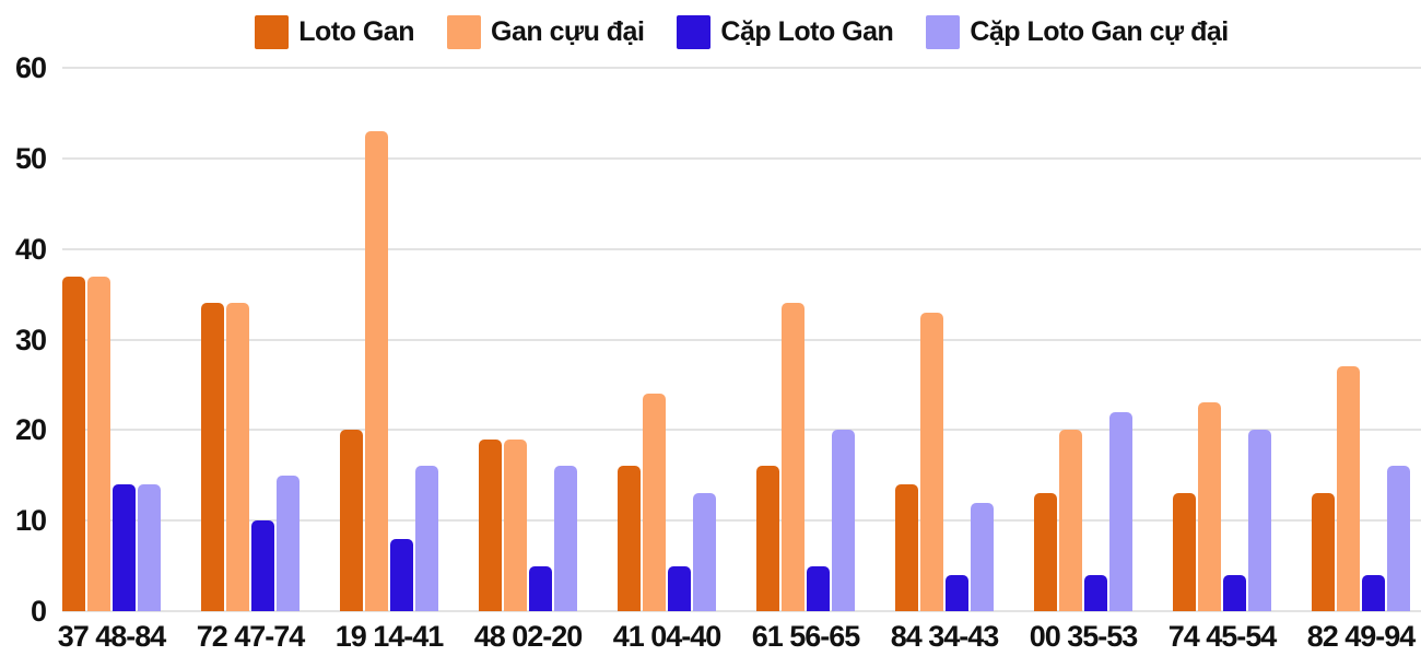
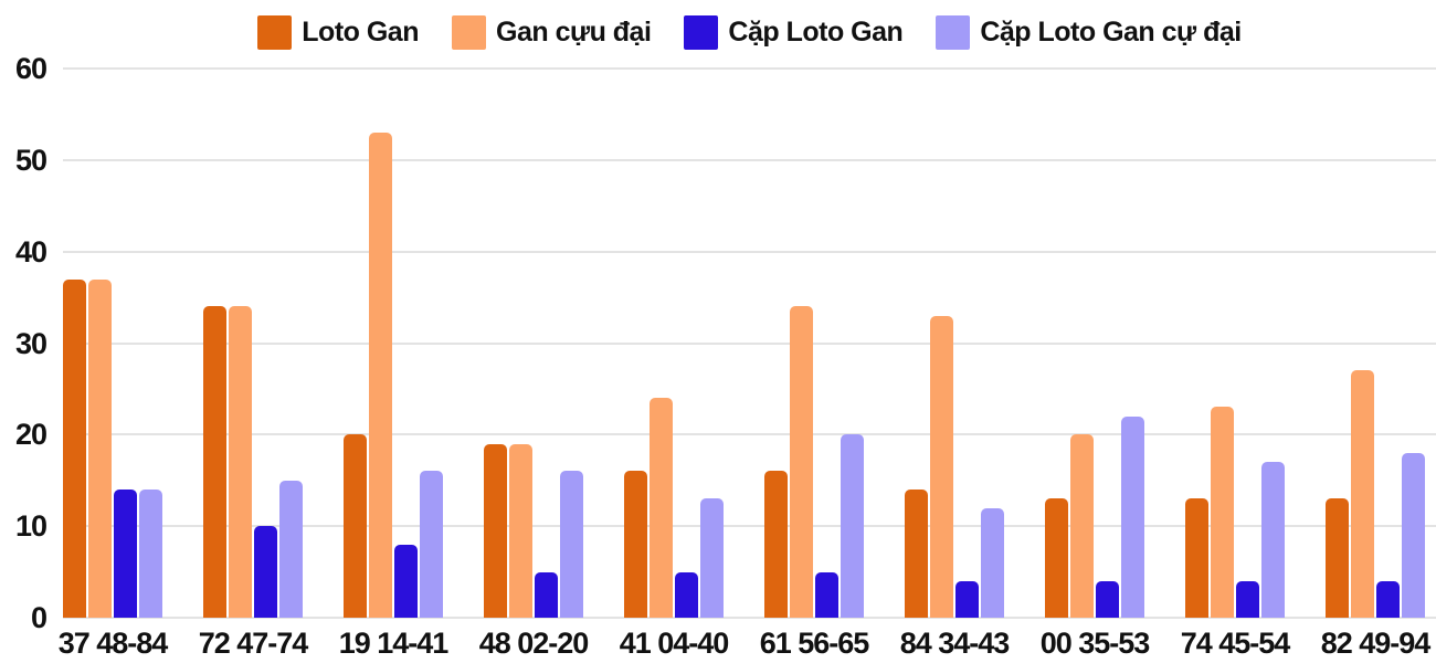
Cặp Loto Gan cự đại/74 45-54: 20 -> 17
Cặp Loto Gan cự đại/82 49-94: 16 -> 18
